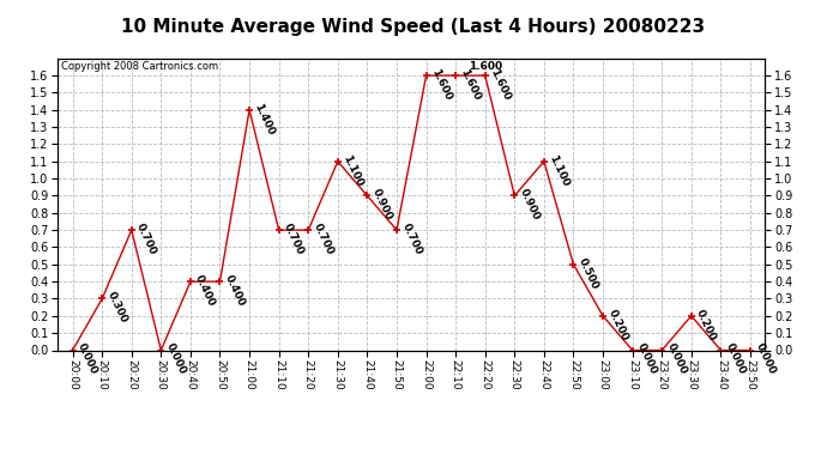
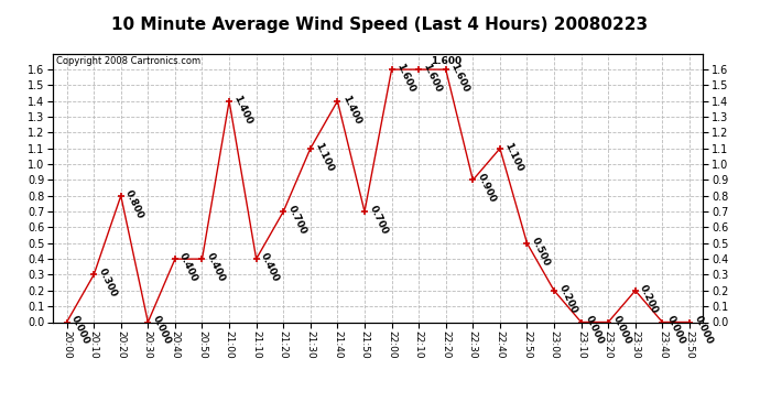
20:20: 0.700 -> 0.800
21:10: 0.700 -> 0.400
21:40: 0.900 -> 1.400
